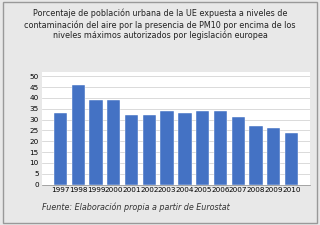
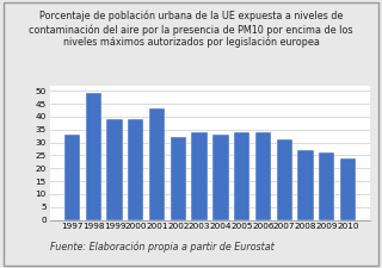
1998: 46 -> 49
2001: 32 -> 43
